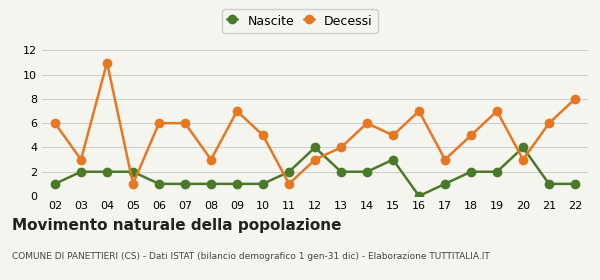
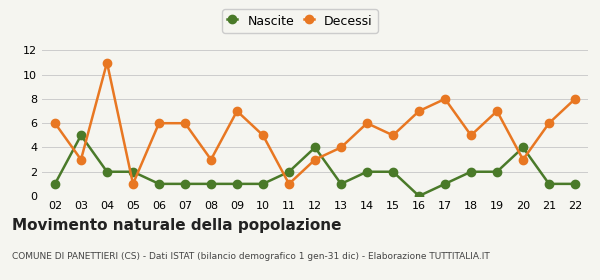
Nascite/03: 2 -> 5
Nascite/13: 2 -> 1
Nascite/15: 3 -> 2
Decessi/17: 3 -> 8
